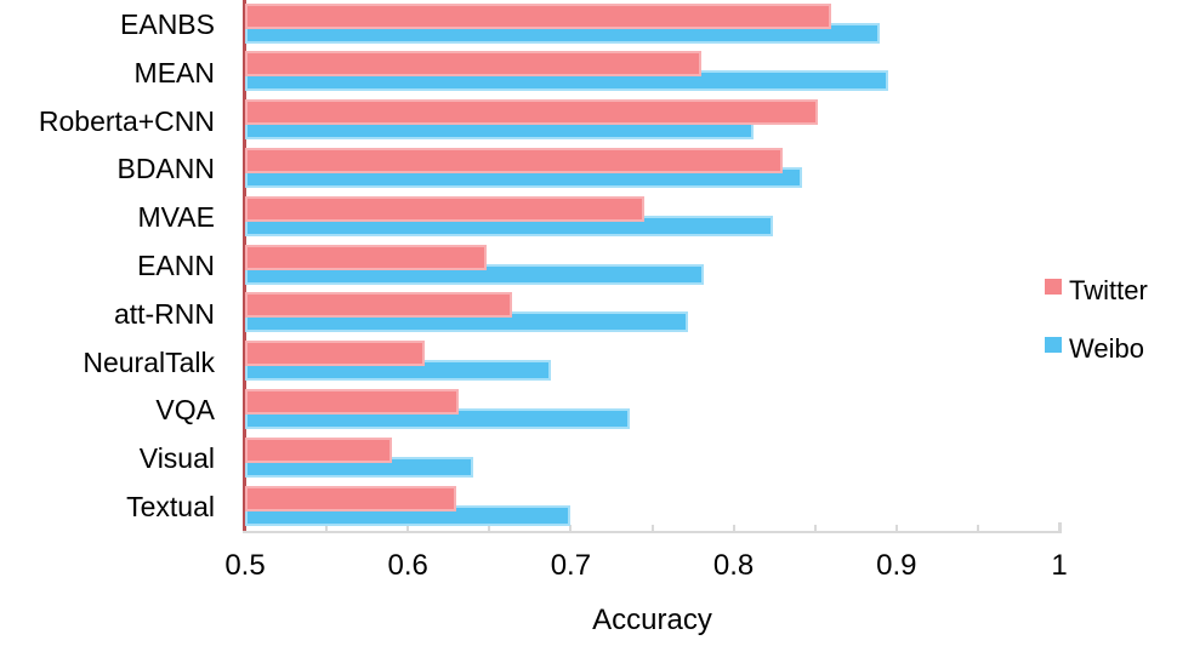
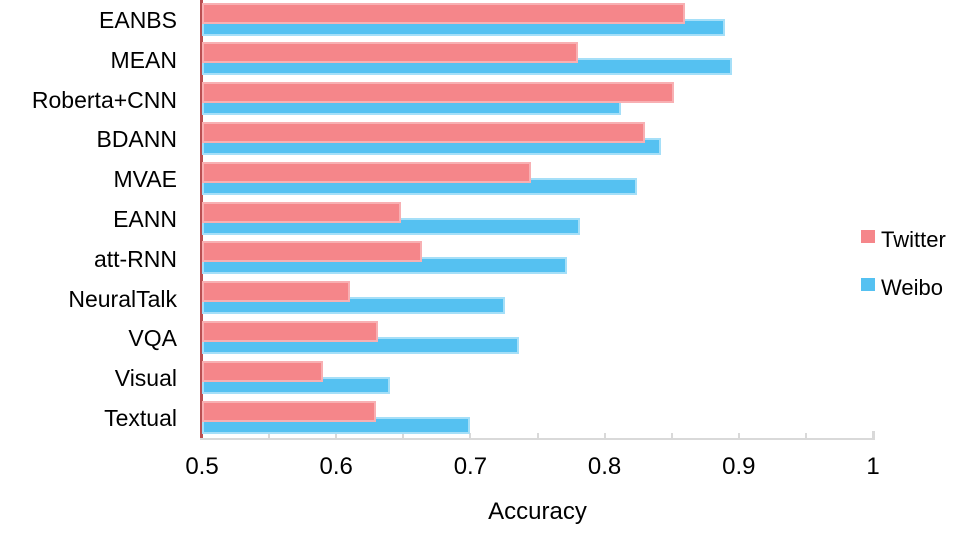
Weibo/NeuralTalk: 0.688 -> 0.726
